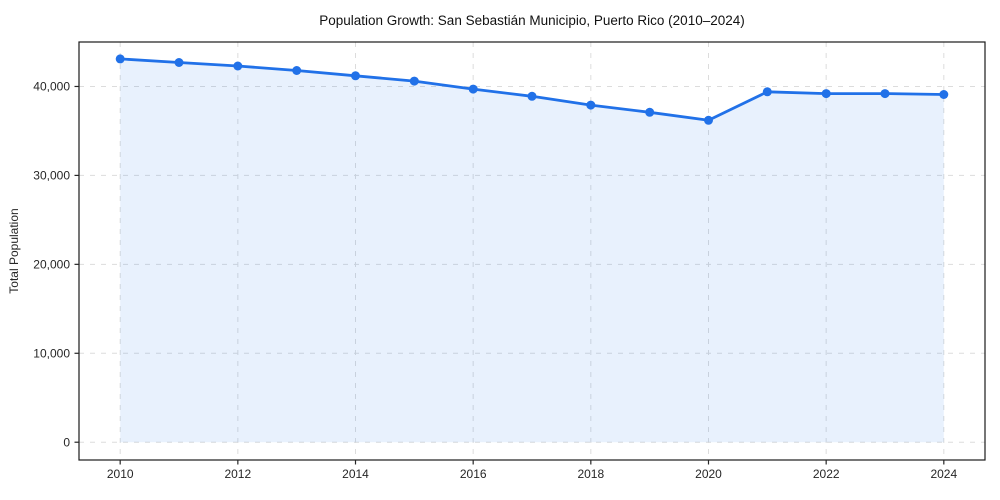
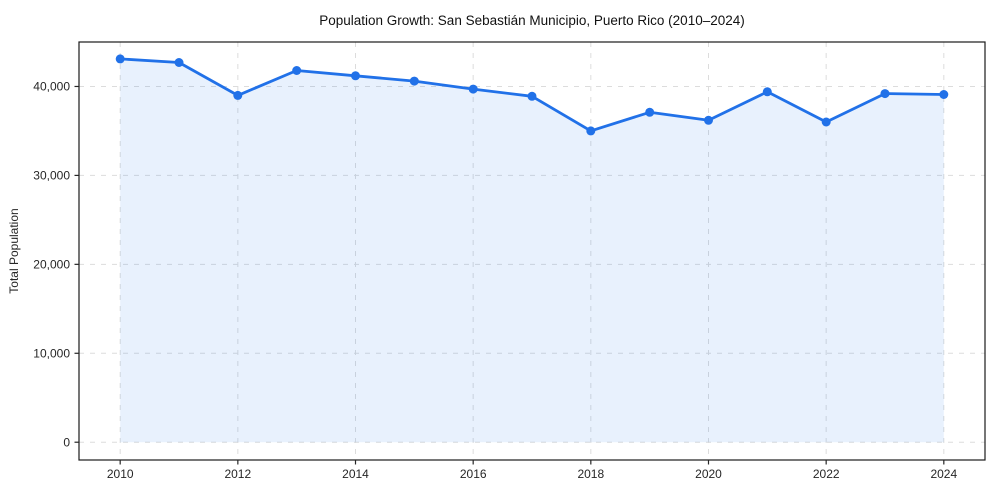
2012: 42000 -> 39000
2018: 38000 -> 35000
2022: 39000 -> 36000
